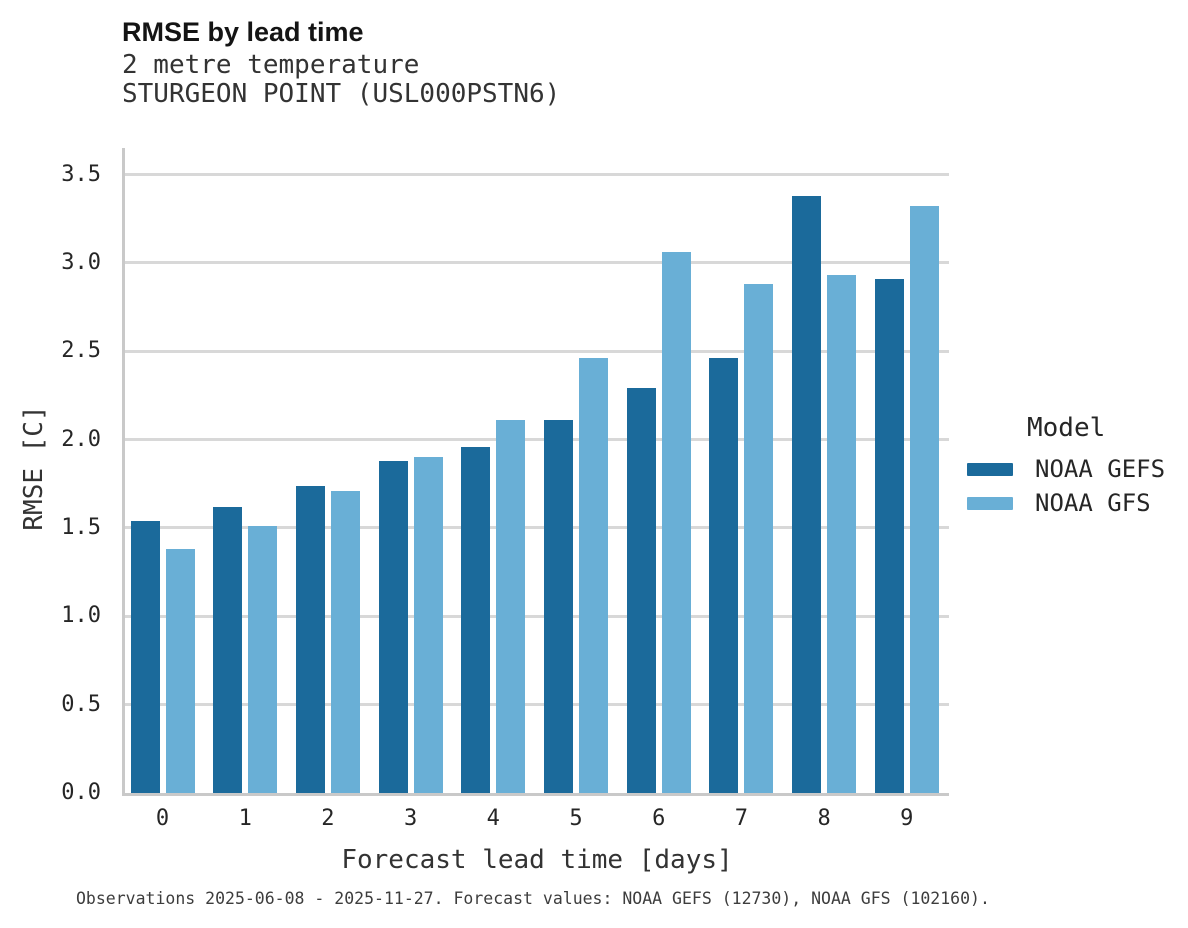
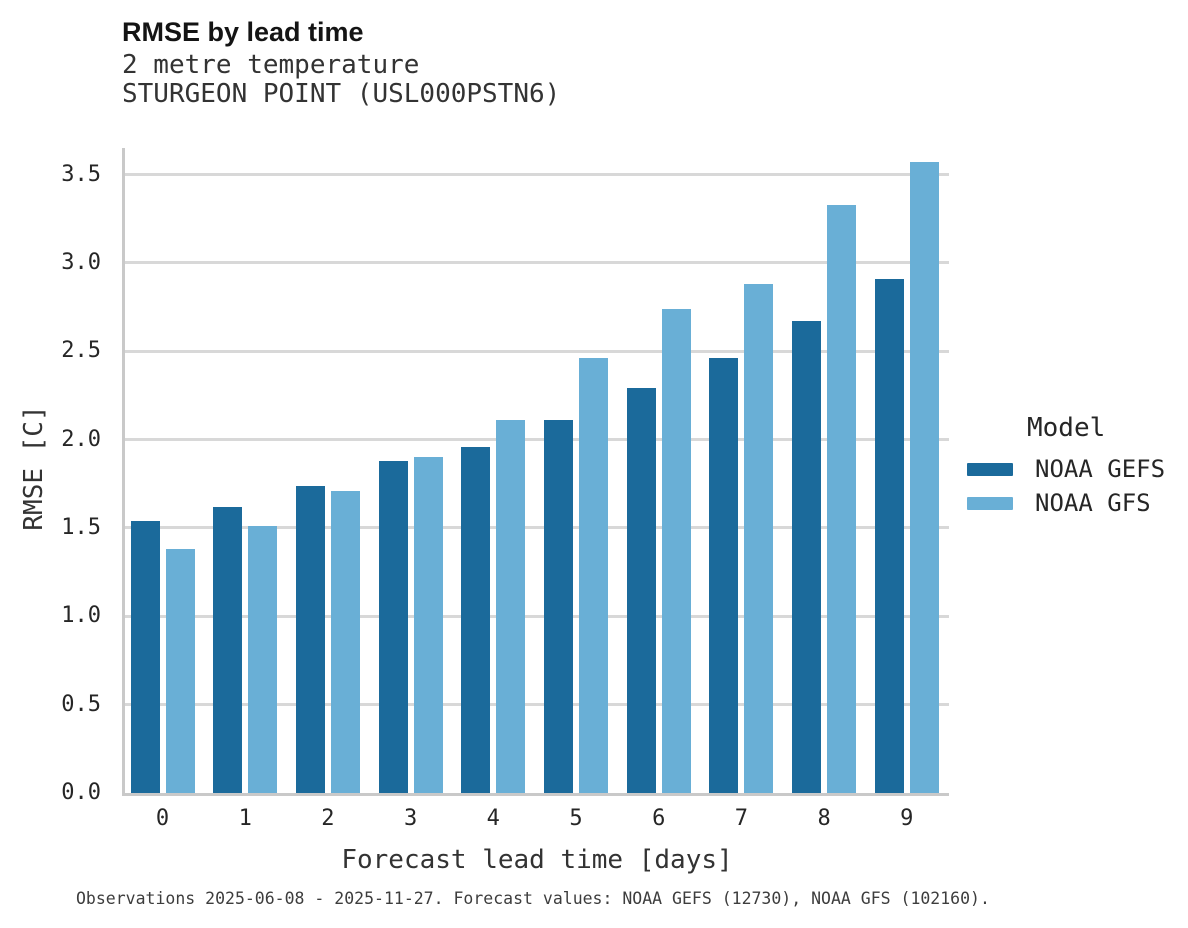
NOAA GFS/6: 3.06 -> 2.74
NOAA GEFS/8: 3.38 -> 2.67
NOAA GFS/8: 2.93 -> 3.33
NOAA GFS/9: 3.32 -> 3.57
